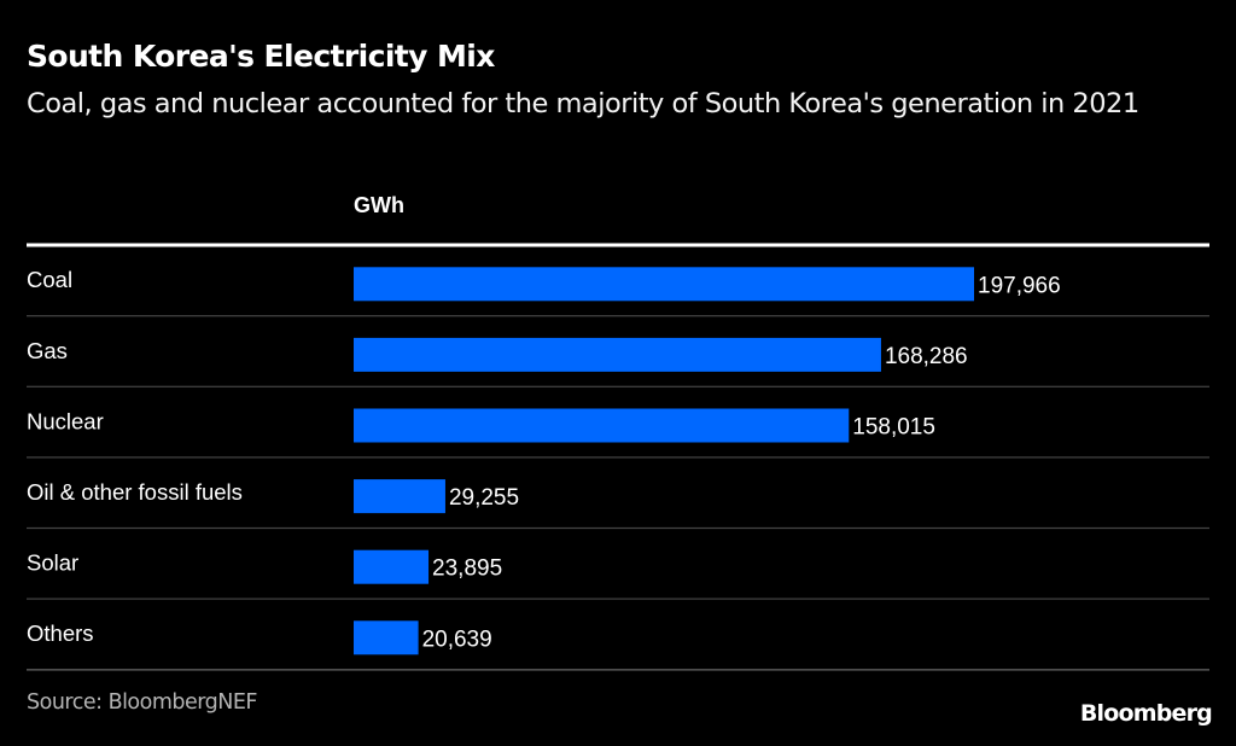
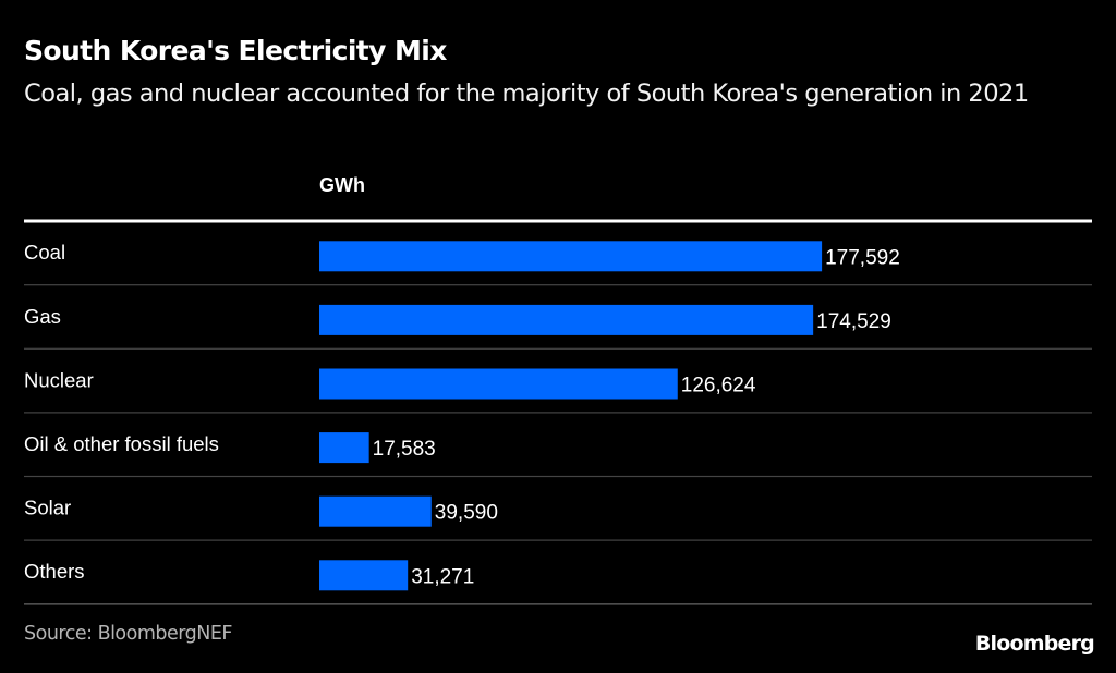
Coal: 197,966 -> 177,592
Gas: 168,286 -> 174,529
Nuclear: 158,015 -> 126,624
Oil & other fossil fuels: 29,255 -> 17,583
Solar: 23,895 -> 39,590
Others: 20,639 -> 31,271
